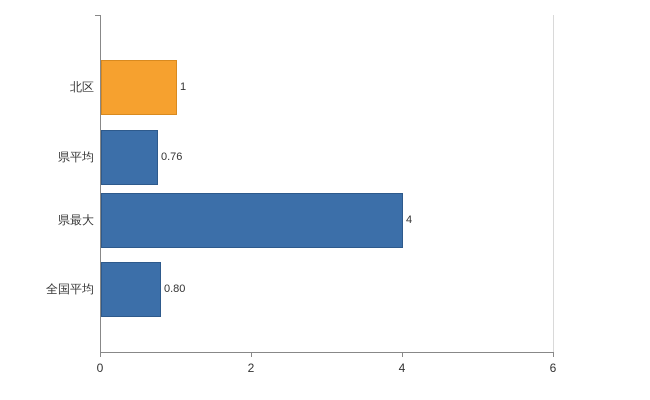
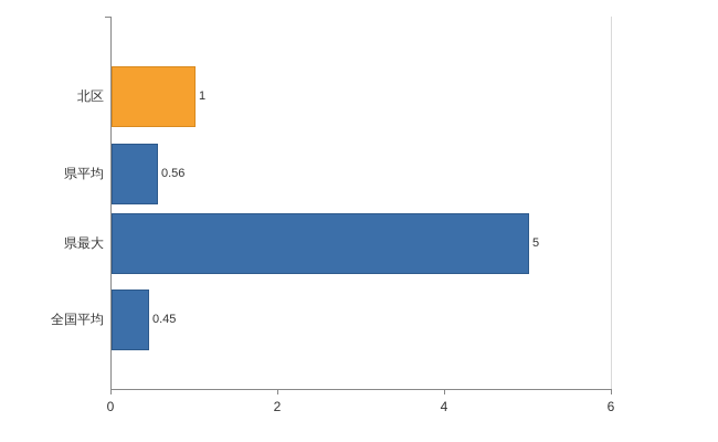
県平均: 0.76 -> 0.56
県最大: 4 -> 5
全国平均: 0.80 -> 0.45
